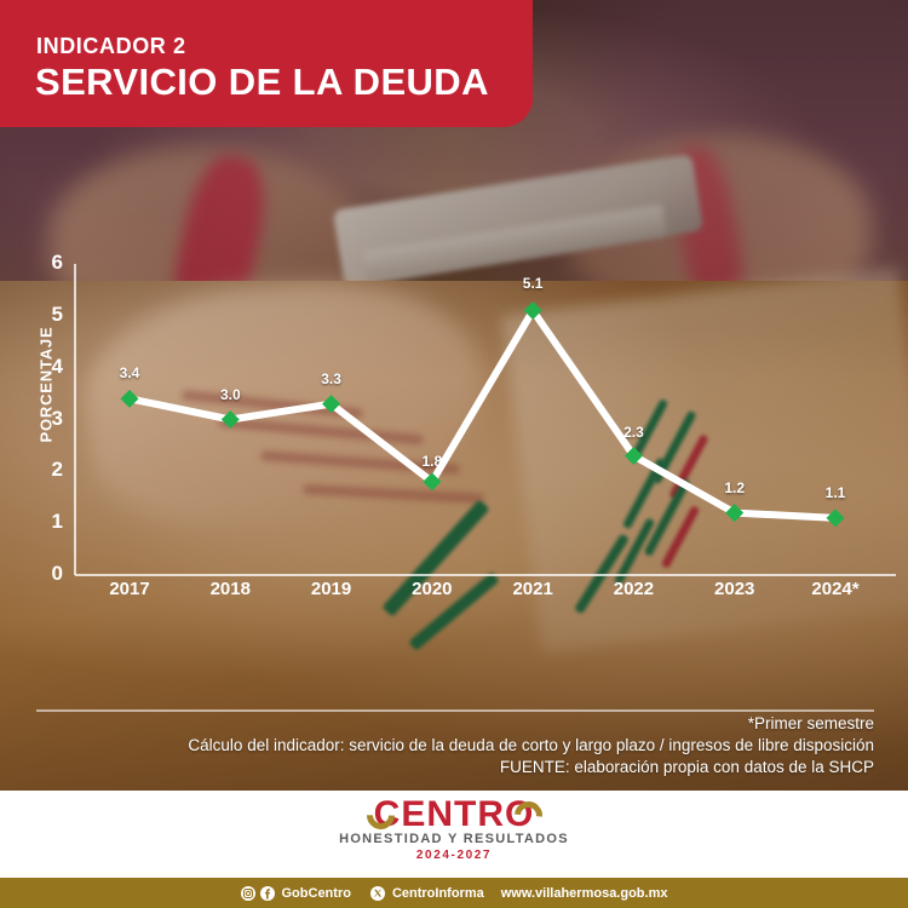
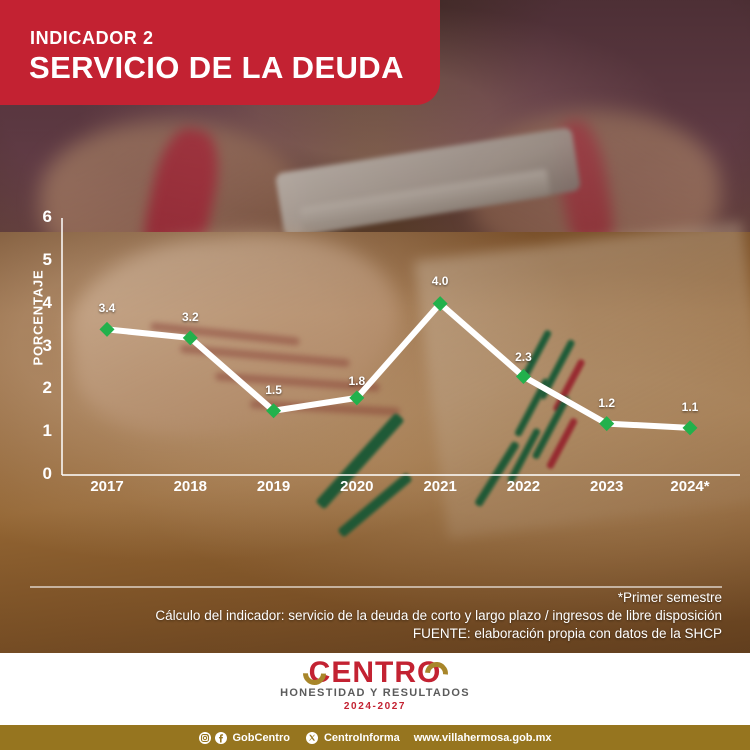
2018: 3.0 -> 3.2
2019: 3.3 -> 1.5
2021: 5.1 -> 4.0
